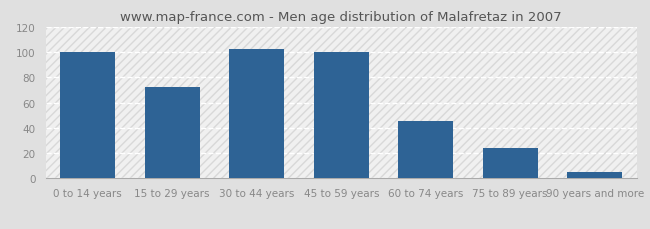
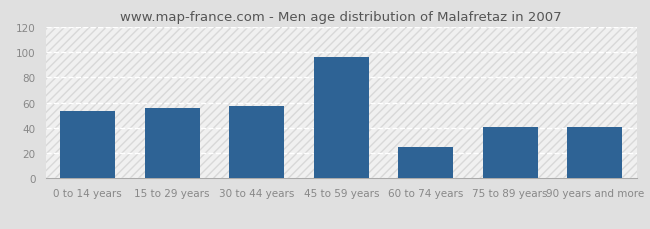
0 to 14 years: 100 -> 53
15 to 29 years: 72 -> 56
30 to 44 years: 102 -> 57
45 to 59 years: 100 -> 96
60 to 74 years: 45 -> 25
75 to 89 years: 24 -> 41
90 years and more: 5 -> 41
